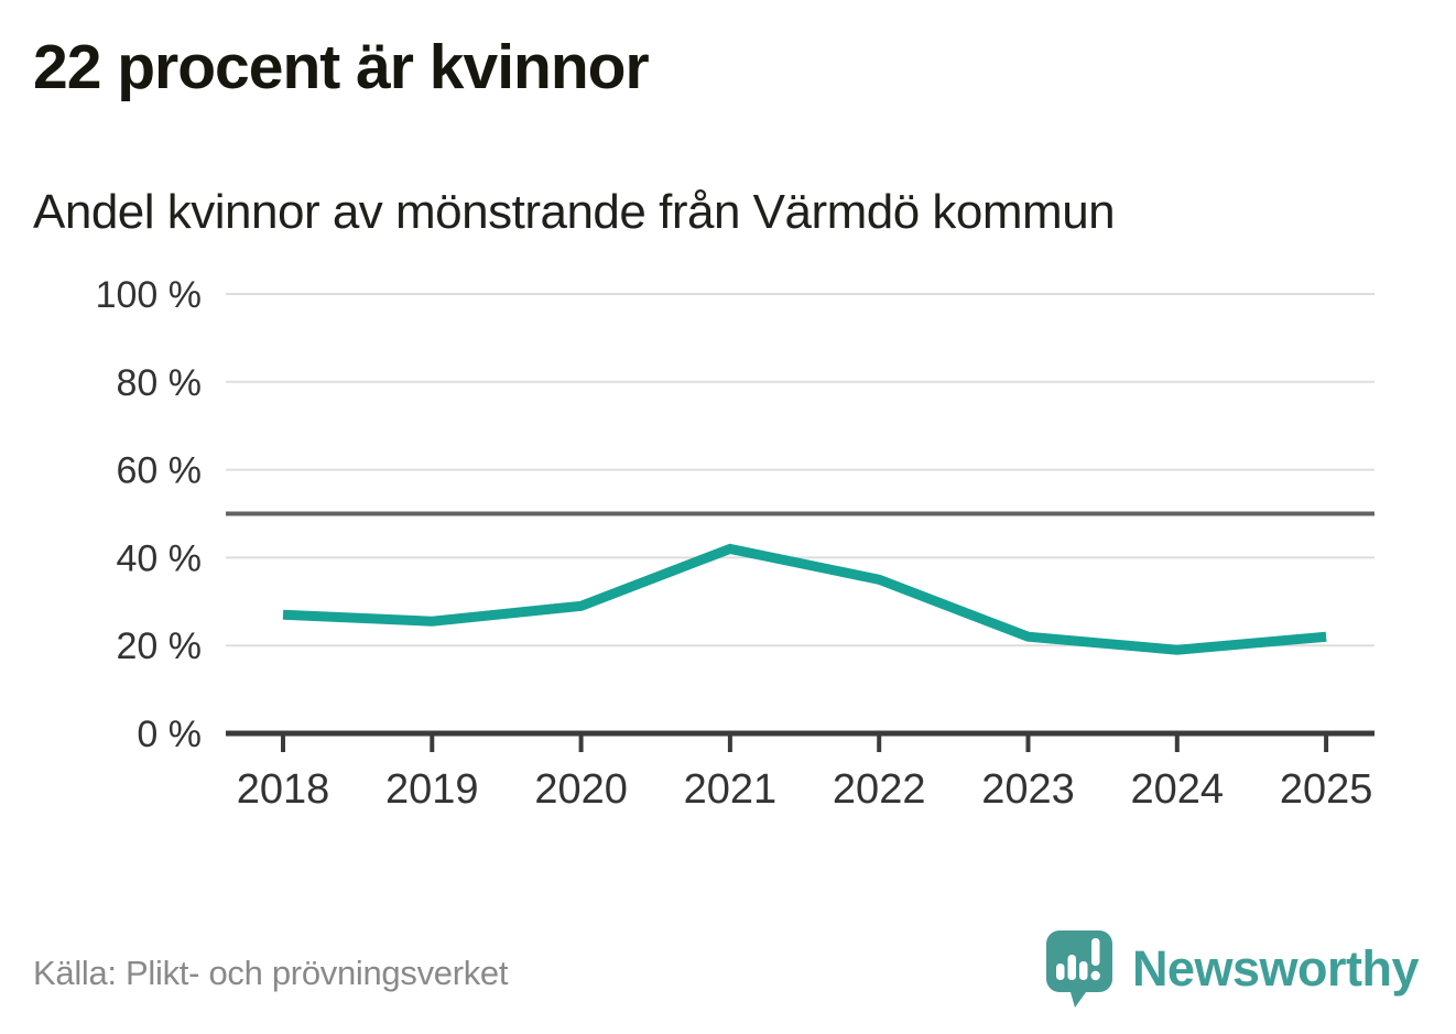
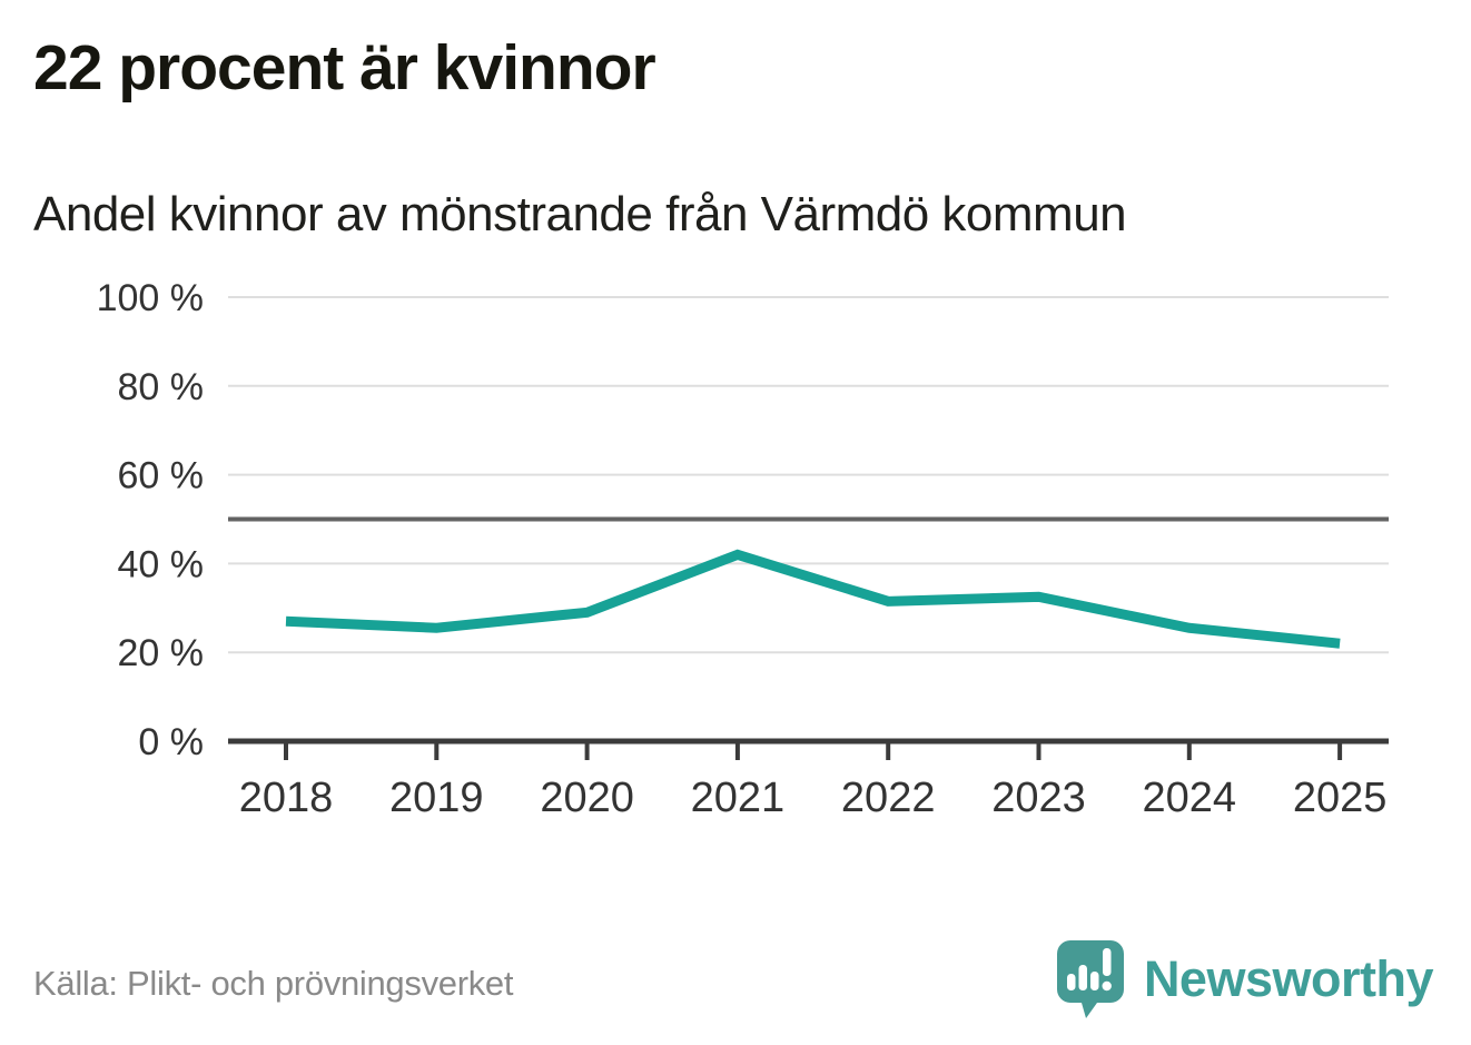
2022: 35% -> 32%
2023: 22% -> 32%
2024: 19% -> 26%
